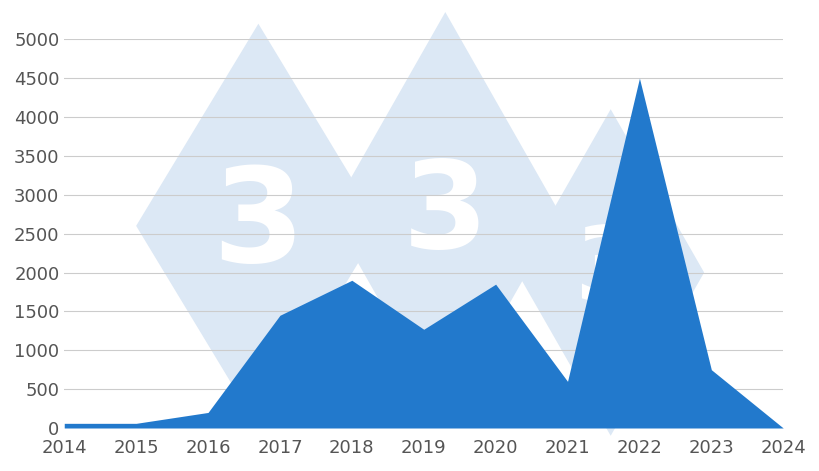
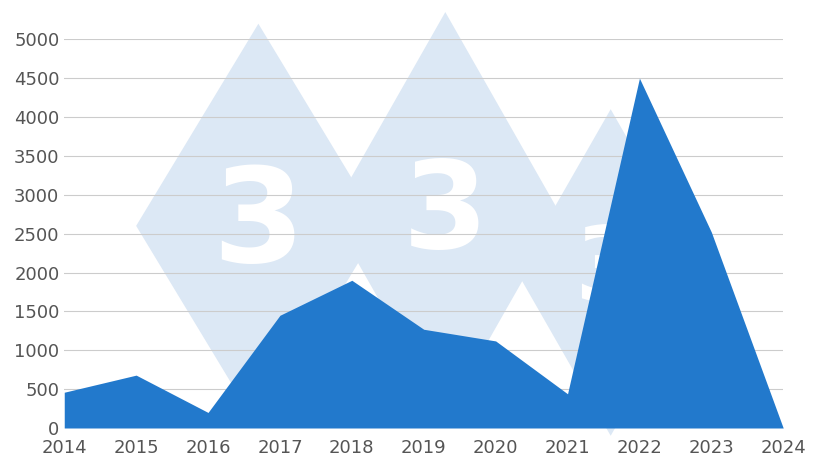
2014: 60 -> 460
2015: 60 -> 680
2020: 1850 -> 1120
2021: 600 -> 440
2023: 750 -> 2520
